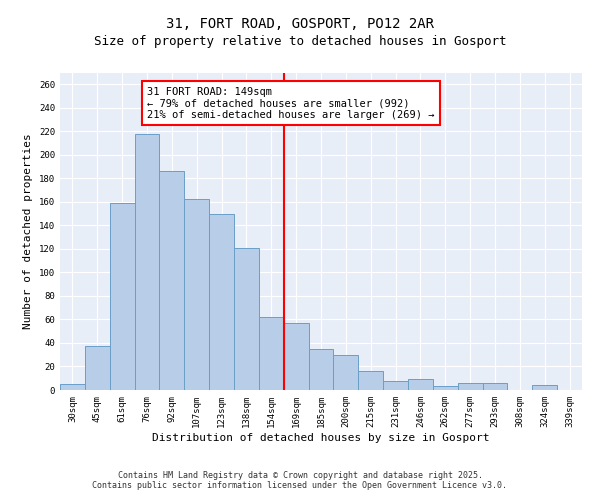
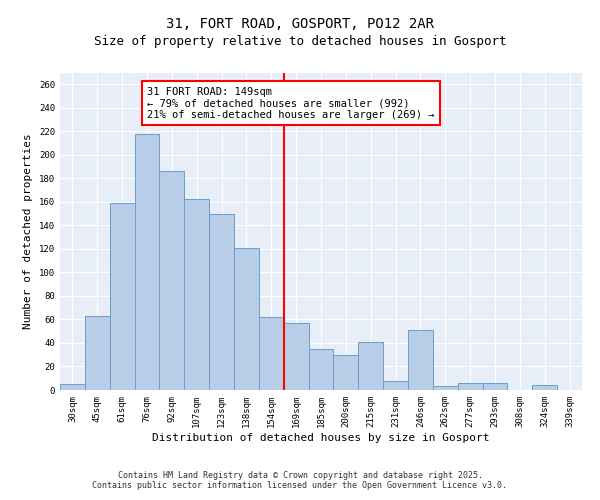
45sqm: 37 -> 63
215sqm: 16 -> 41
246sqm: 9 -> 51
